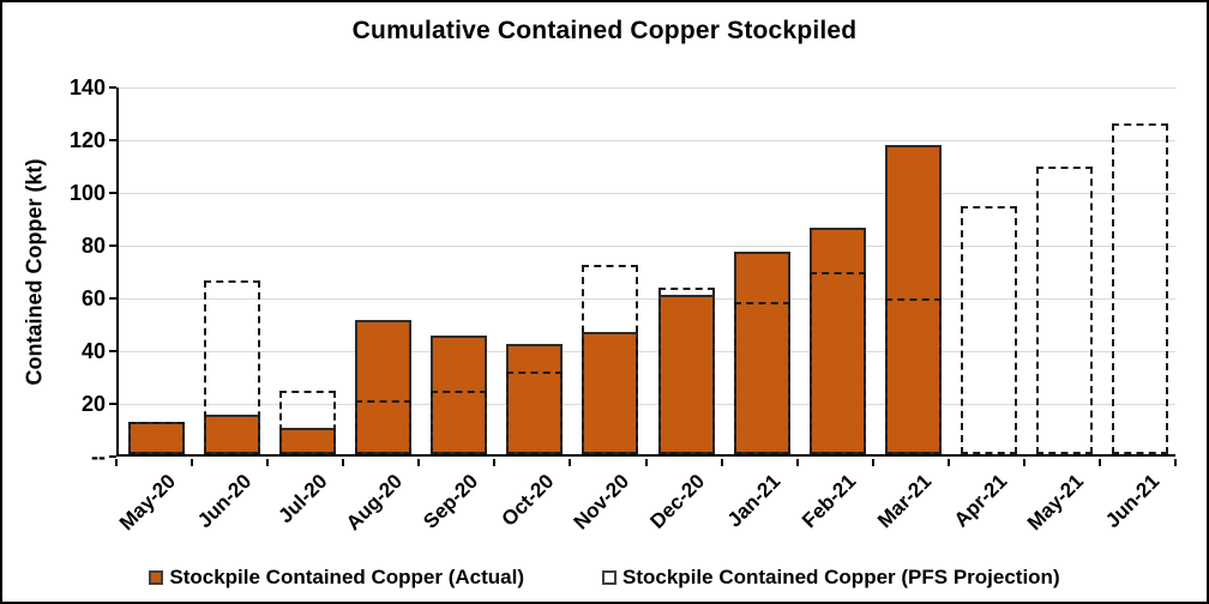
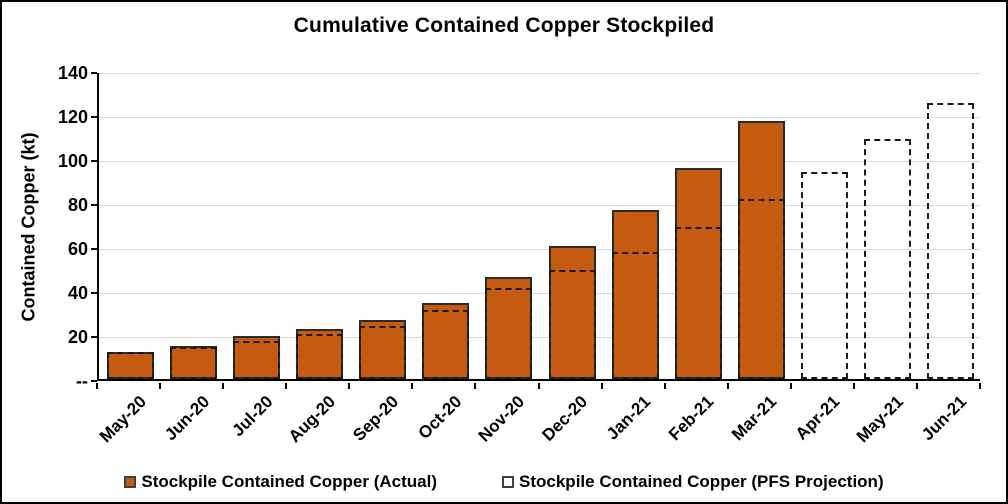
Stockpile Contained Copper (PFS Projection)/Jun-20: 66 -> 15
Stockpile Contained Copper (Actual)/Jul-20: 10 -> 19
Stockpile Contained Copper (PFS Projection)/Jul-20: 24 -> 17
Stockpile Contained Copper (Actual)/Aug-20: 51 -> 23
Stockpile Contained Copper (Actual)/Sep-20: 45 -> 27
Stockpile Contained Copper (Actual)/Oct-20: 42 -> 35
Stockpile Contained Copper (PFS Projection)/Nov-20: 72 -> 41
Stockpile Contained Copper (PFS Projection)/Dec-20: 63 -> 50
Stockpile Contained Copper (Actual)/Feb-21: 86 -> 96
Stockpile Contained Copper (PFS Projection)/Mar-21: 59 -> 82
